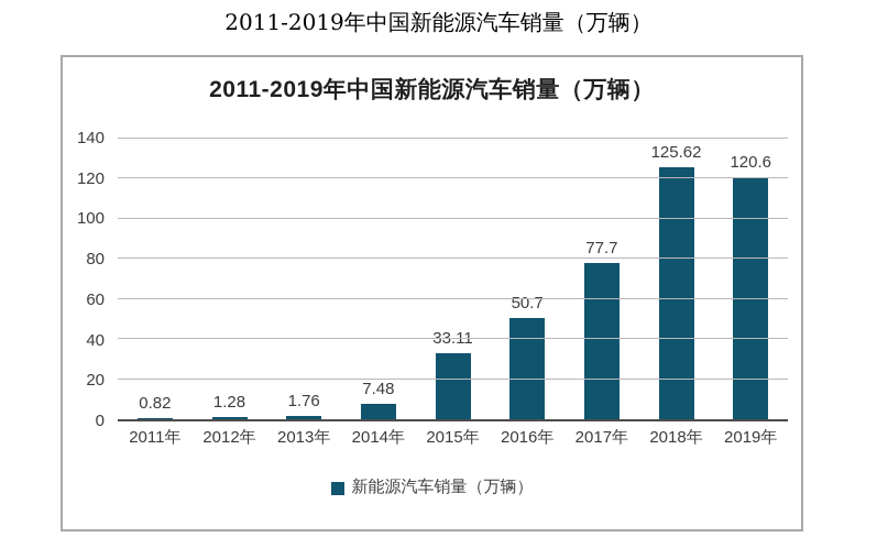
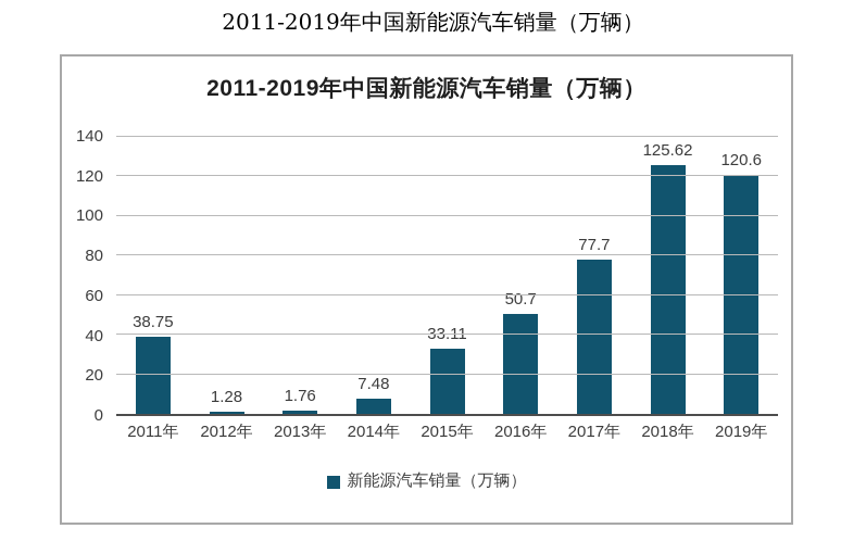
2011年: 0.82 -> 38.75
